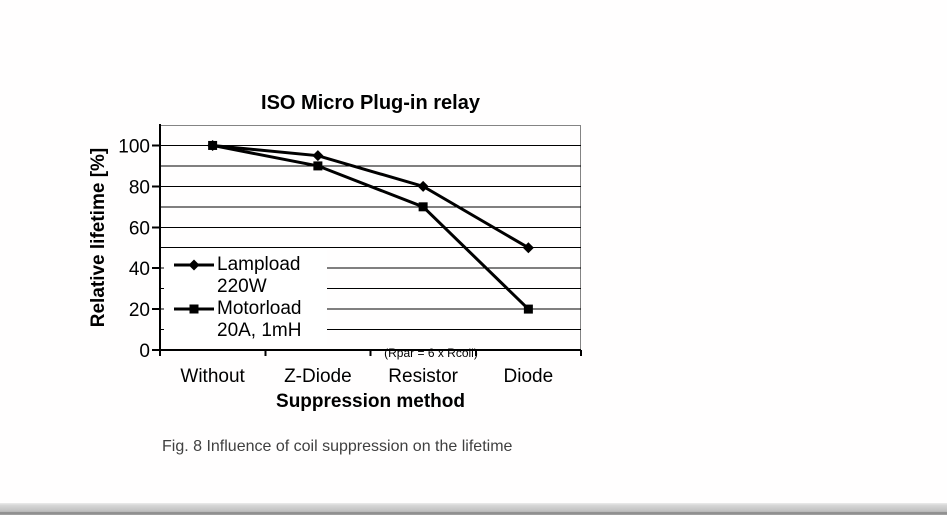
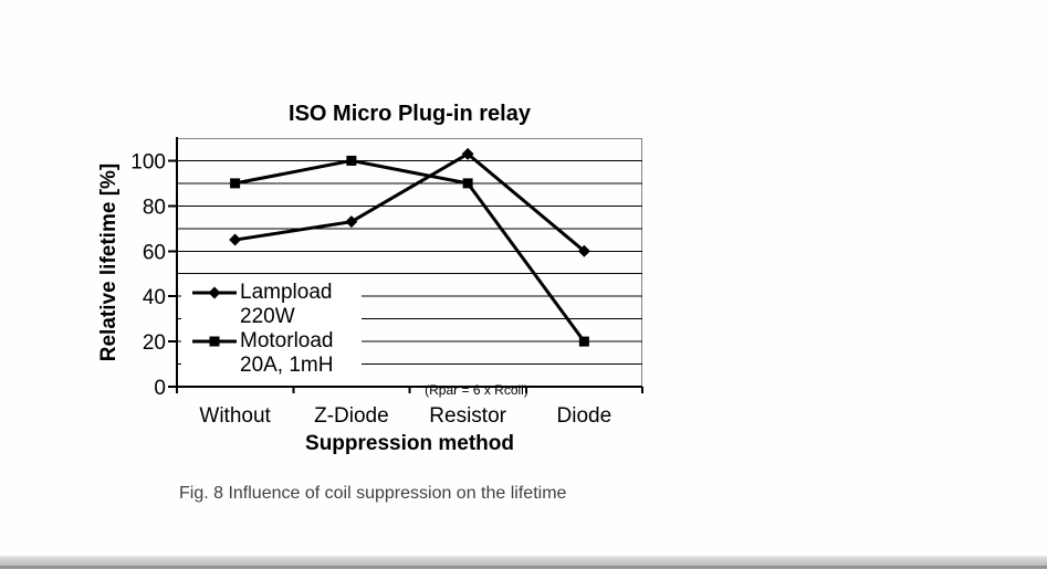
Lampload 220W/Without: 100 -> 65
Motorload 20A, 1mH/Without: 100 -> 90
Lampload 220W/Z-Diode: 95 -> 73
Motorload 20A, 1mH/Z-Diode: 90 -> 100
Lampload 220W/Resistor: 80 -> 103
Motorload 20A, 1mH/Resistor: 70 -> 90
Lampload 220W/Diode: 50 -> 60
